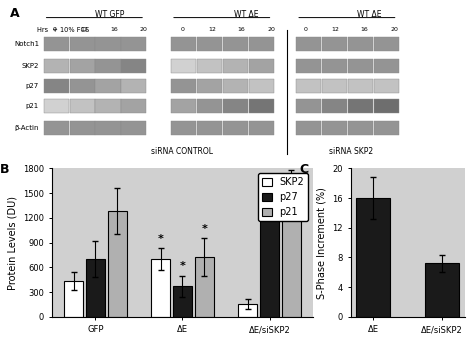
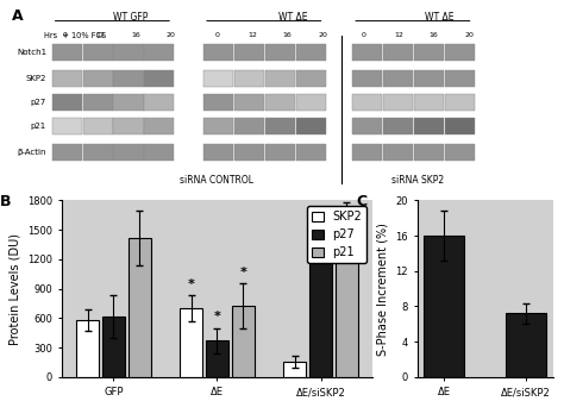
SKP2/GFP: 430 -> 580
p27/GFP: 700 -> 620
p21/GFP: 1280 -> 1420
